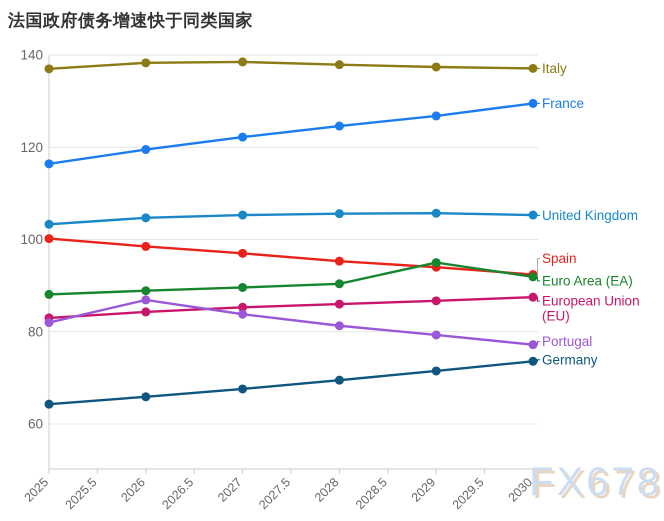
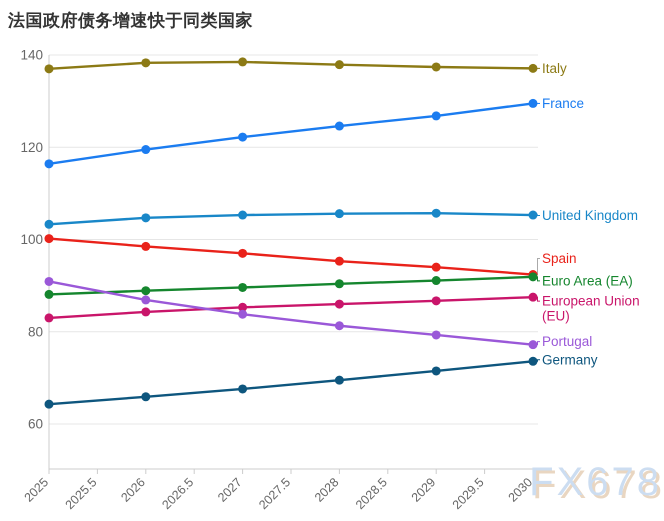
Portugal/2025: 82 -> 91
Euro Area (EA)/2029: 95 -> 91
